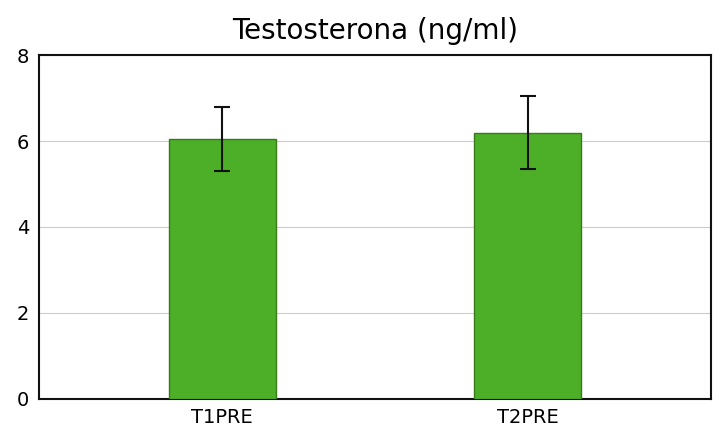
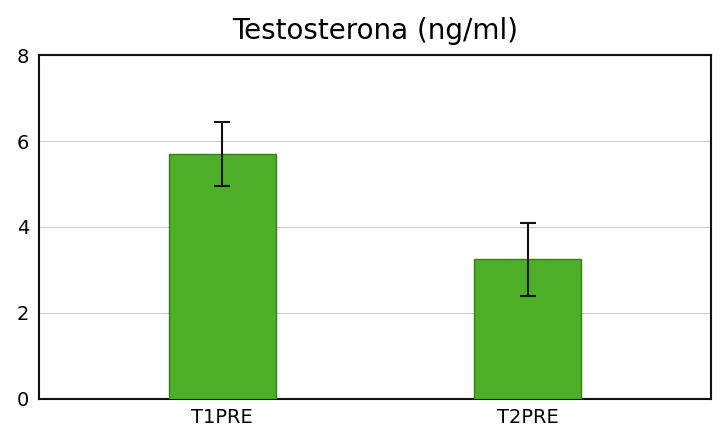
T1PRE: 6.05 -> 5.70
T2PRE: 6.20 -> 3.25
